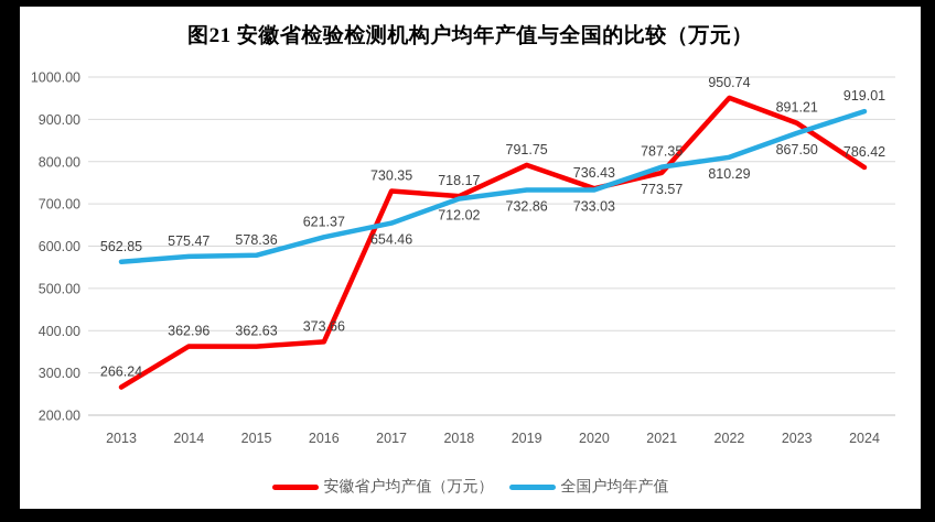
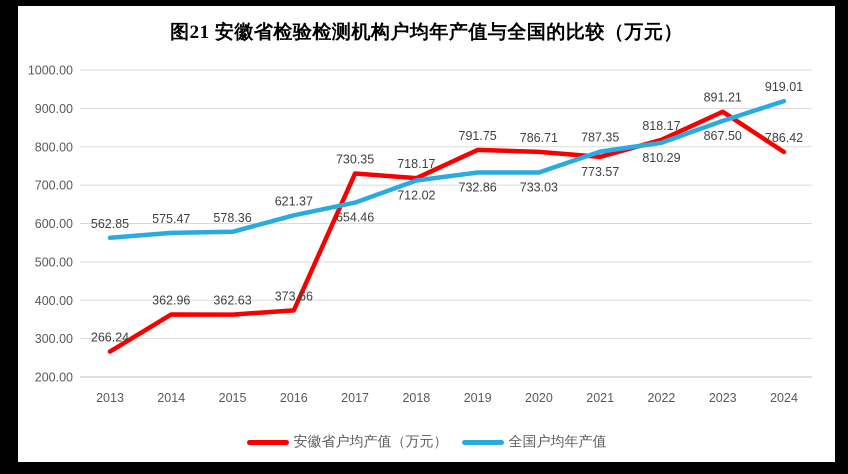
安徽省户均产值（万元）/2020: 736.43 -> 786.71
安徽省户均产值（万元）/2022: 950.74 -> 818.17
